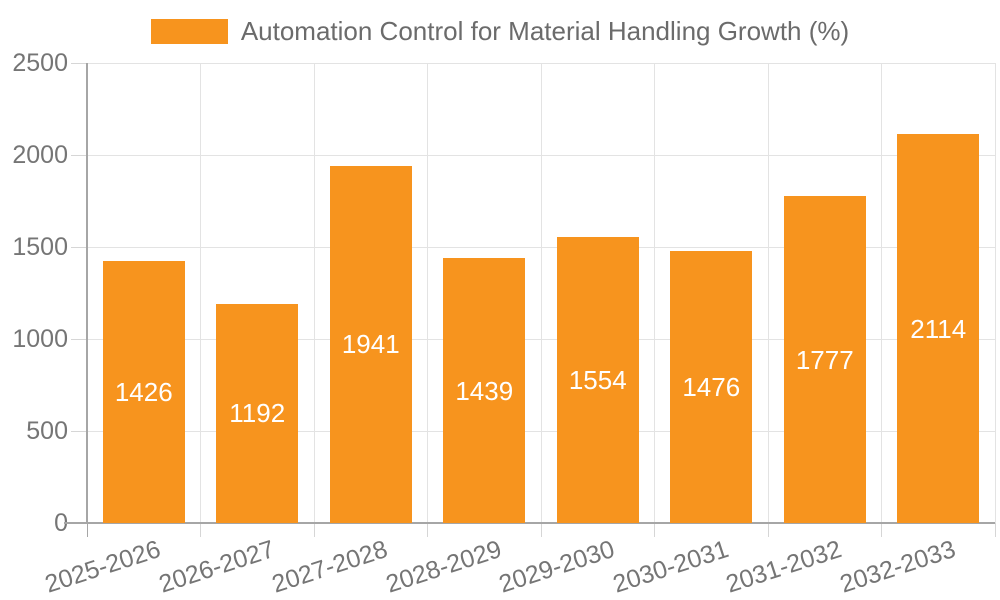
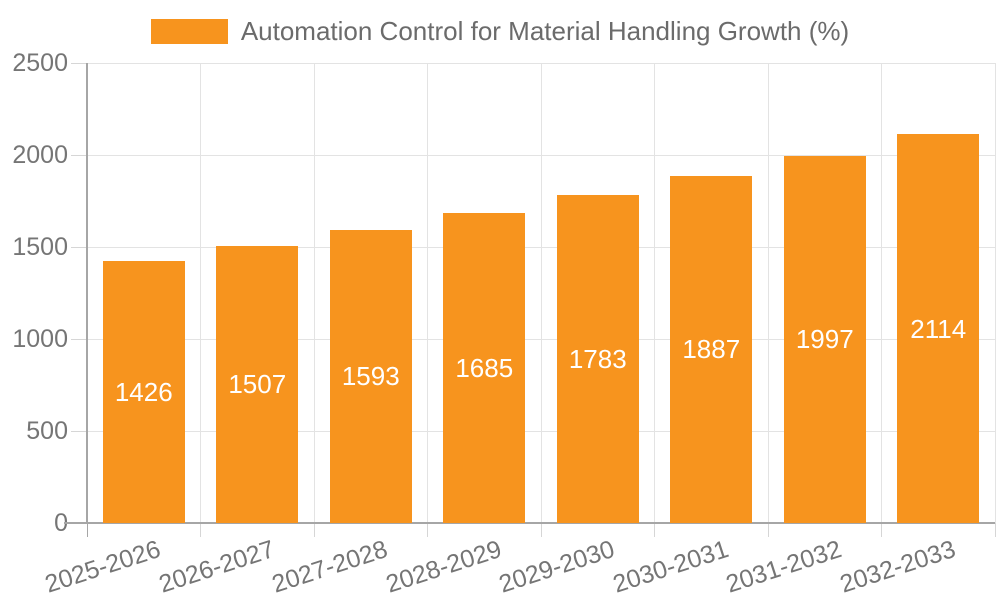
2026-2027: 1192 -> 1507
2027-2028: 1941 -> 1593
2028-2029: 1439 -> 1685
2029-2030: 1554 -> 1783
2030-2031: 1476 -> 1887
2031-2032: 1777 -> 1997
